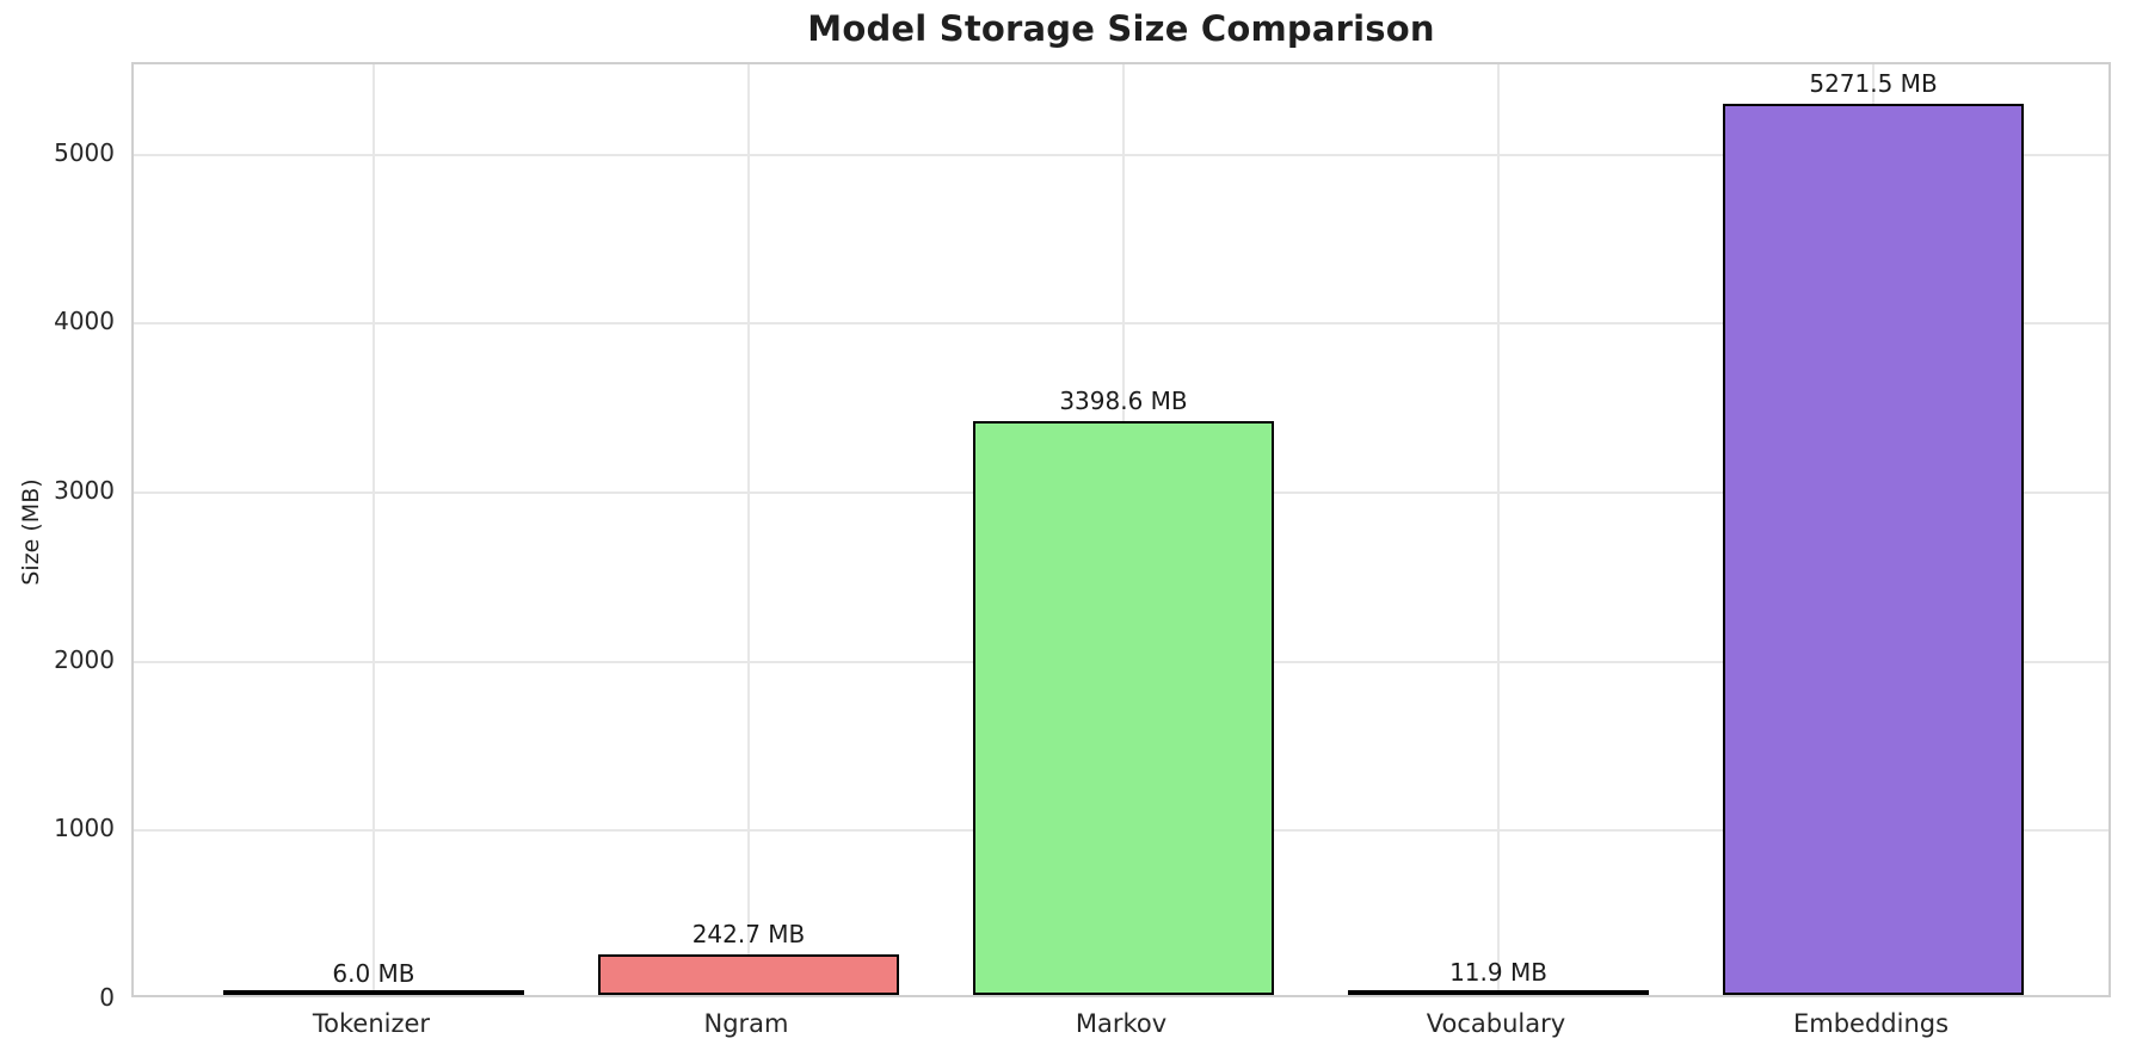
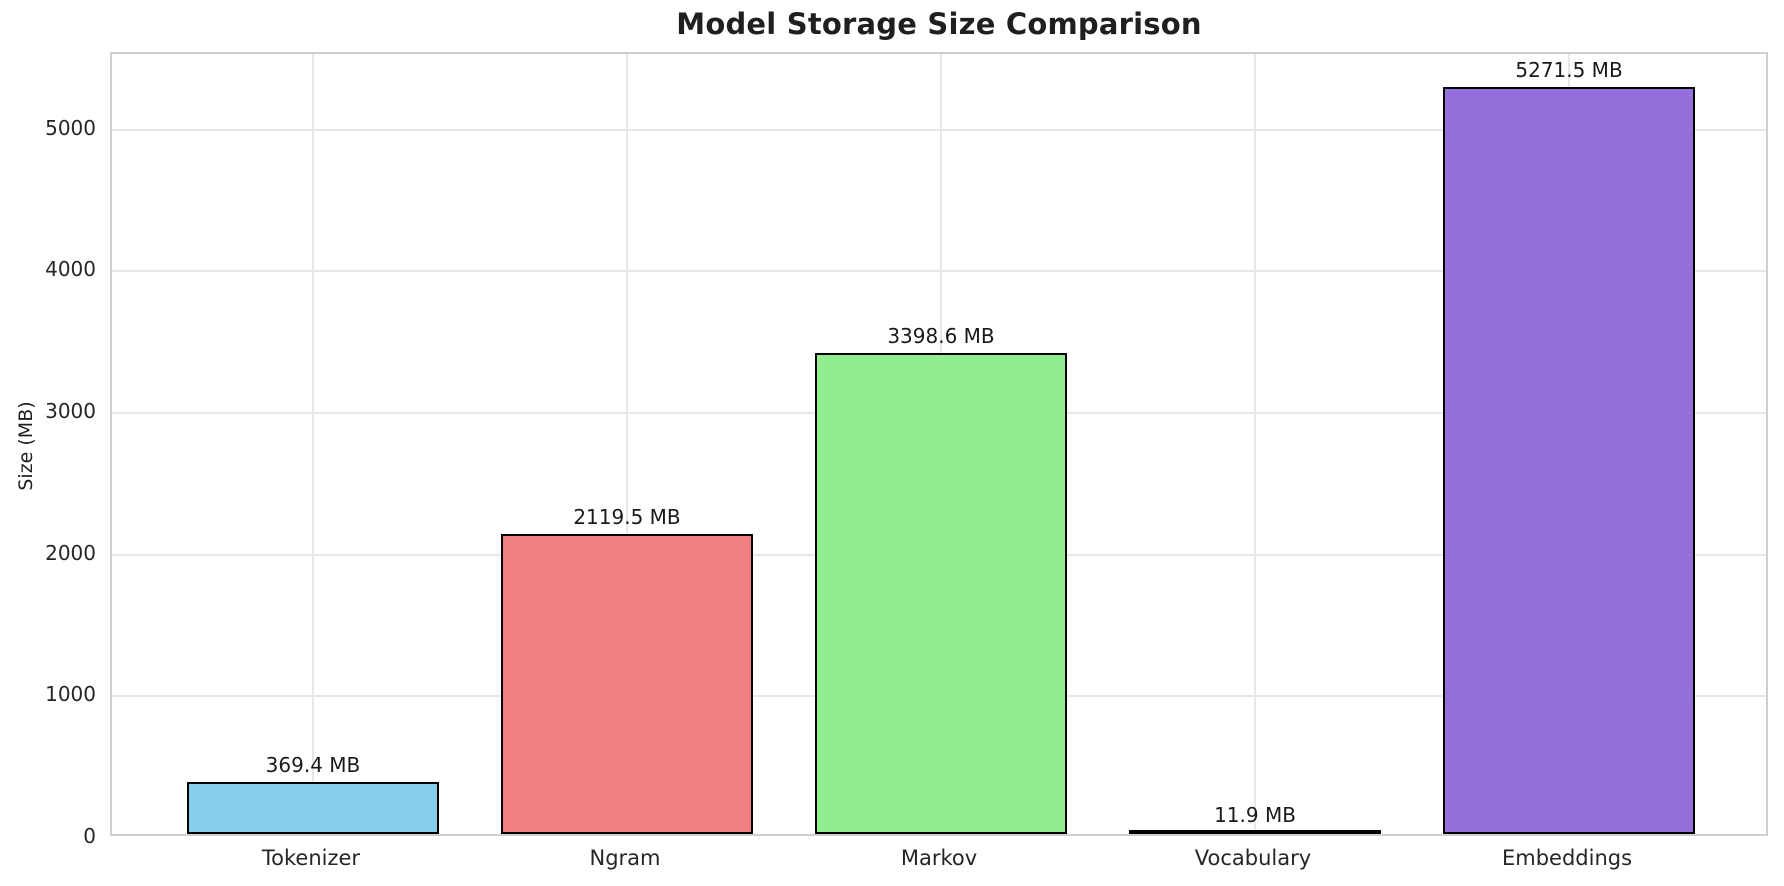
Tokenizer: 6.0 -> 369.4
Ngram: 242.7 -> 2119.5
